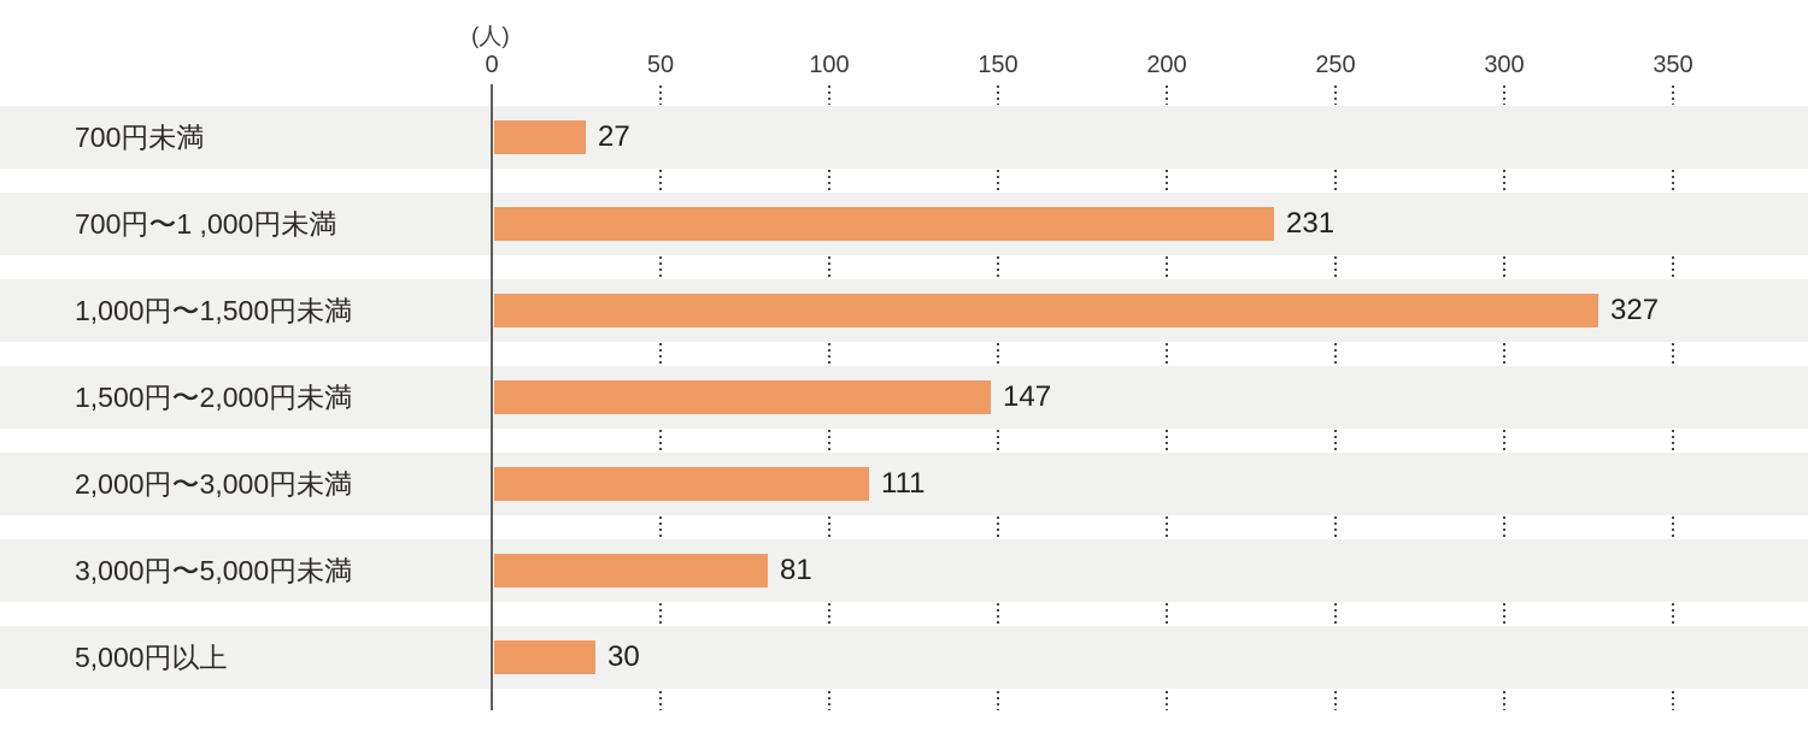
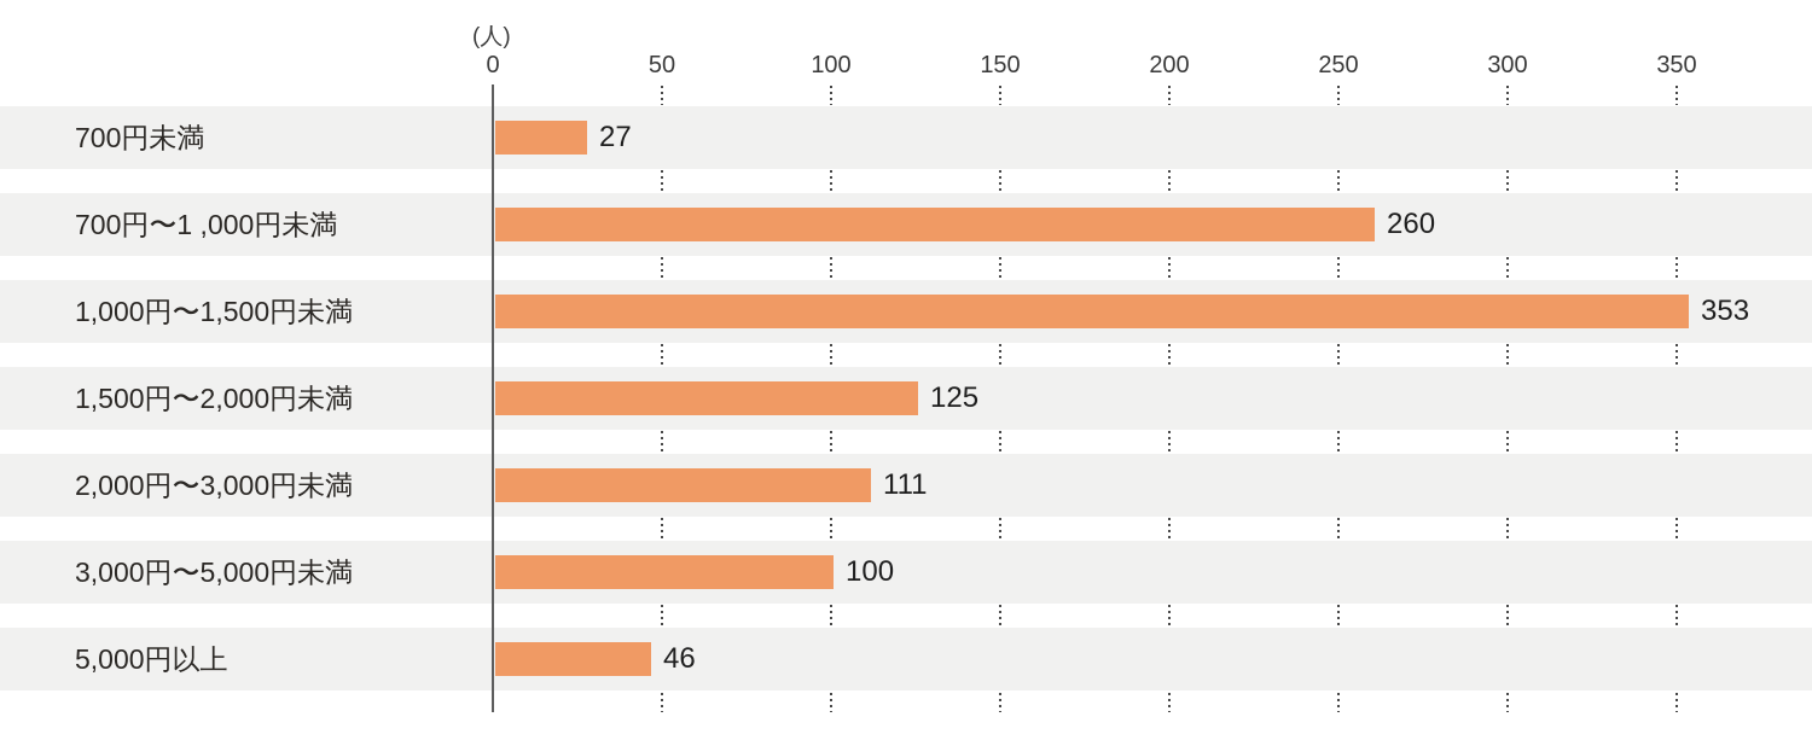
700円〜1 ,000円未満: 231 -> 260
1,000円〜1,500円未満: 327 -> 353
1,500円〜2,000円未満: 147 -> 125
3,000円〜5,000円未満: 81 -> 100
5,000円以上: 30 -> 46
